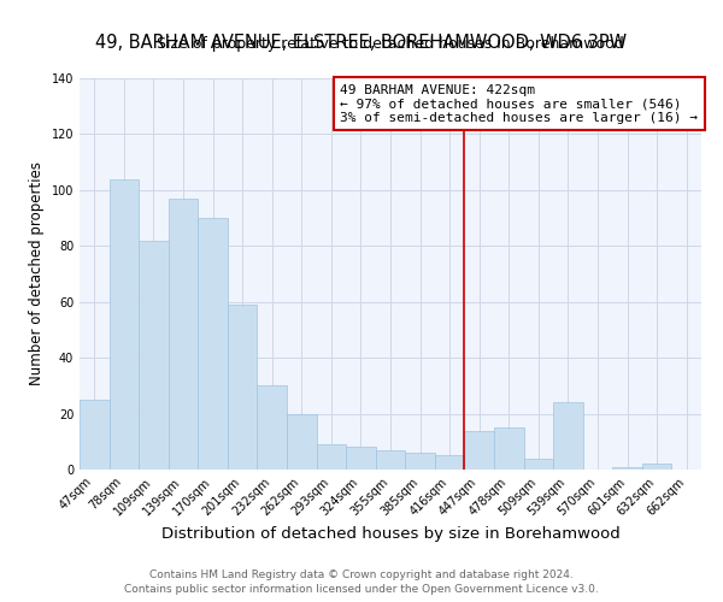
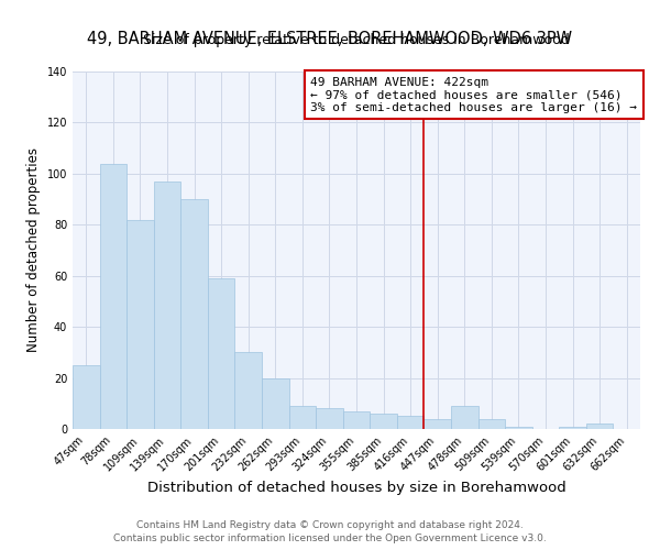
447sqm: 14 -> 4
478sqm: 15 -> 9
539sqm: 24 -> 1
